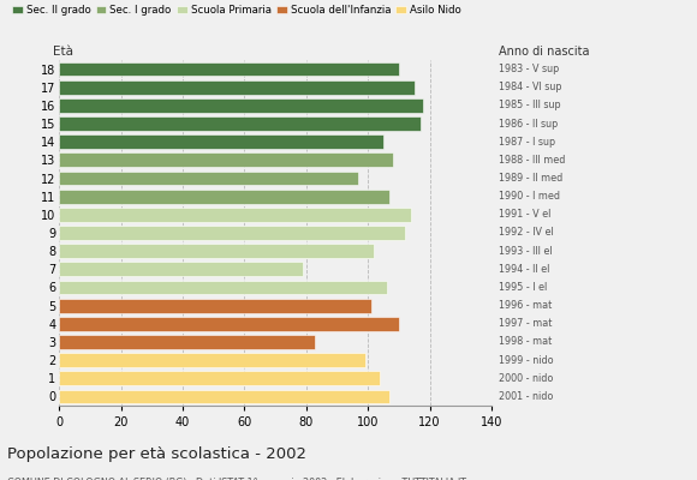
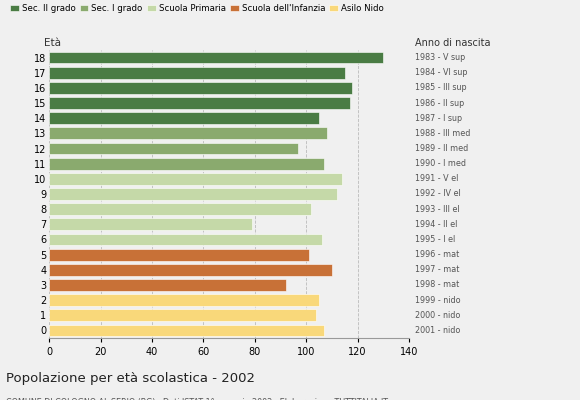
18: 110 -> 130
3: 83 -> 92
2: 99 -> 105
